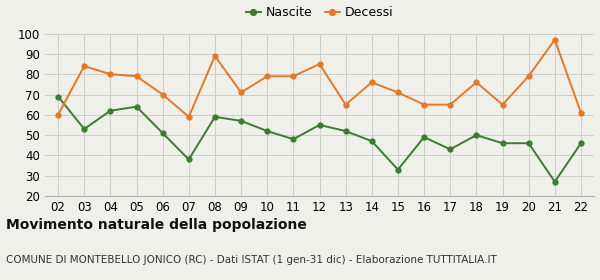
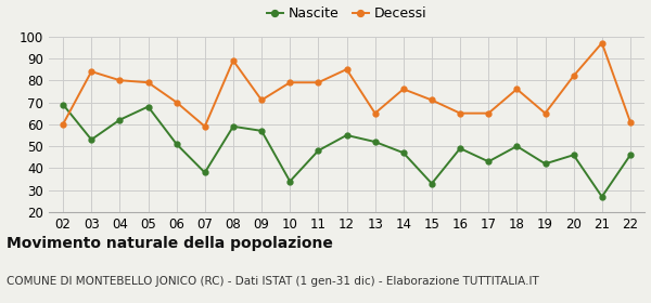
Nascite/05: 64 -> 68
Nascite/10: 52 -> 34
Nascite/19: 46 -> 42
Decessi/20: 79 -> 82
